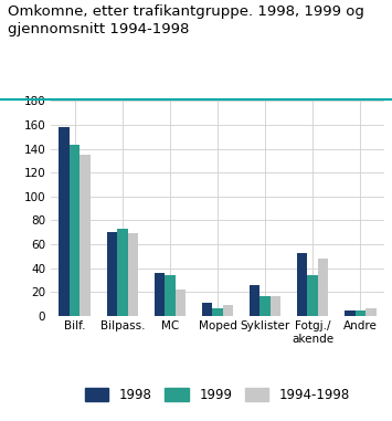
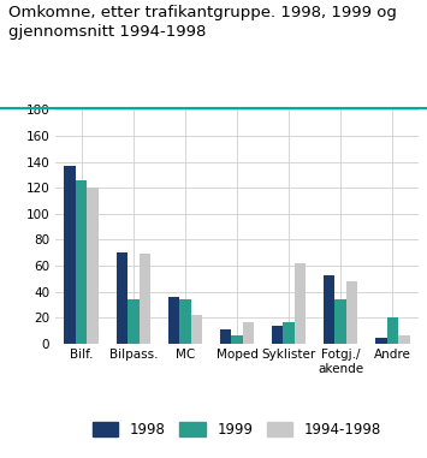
1998/Bilf.: 158 -> 137
1999/Bilf.: 143 -> 126
1994-1998/Bilf.: 135 -> 120
1999/Bilpass.: 73 -> 34
1994-1998/Moped: 9 -> 16
1998/Syklister: 26 -> 14
1994-1998/Syklister: 16 -> 62
1999/Andre: 4 -> 20
